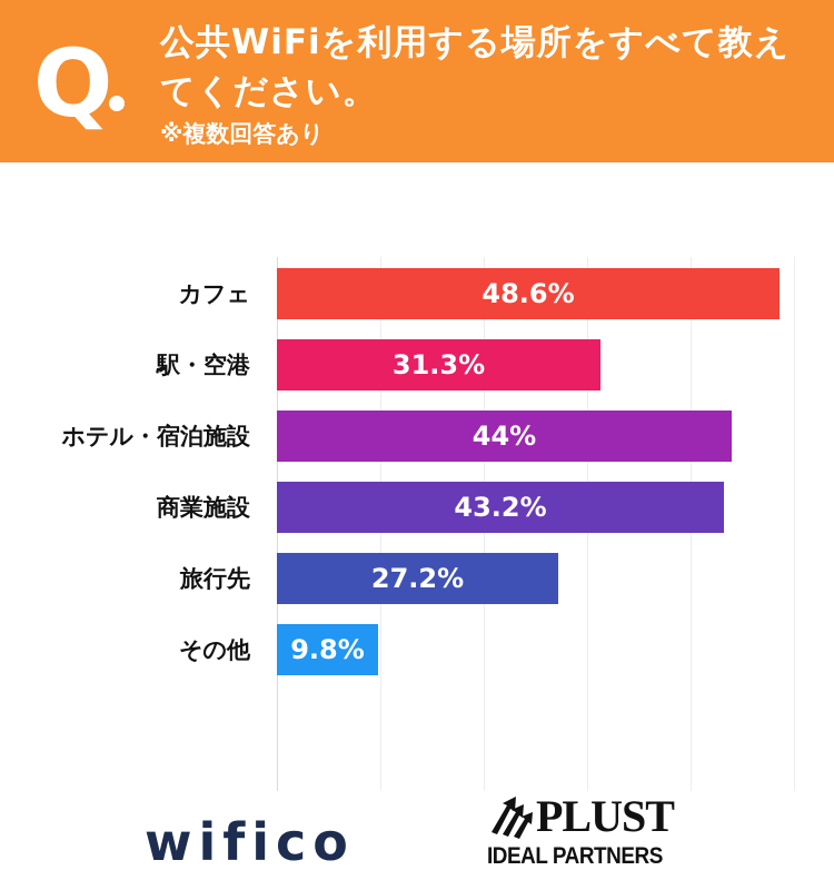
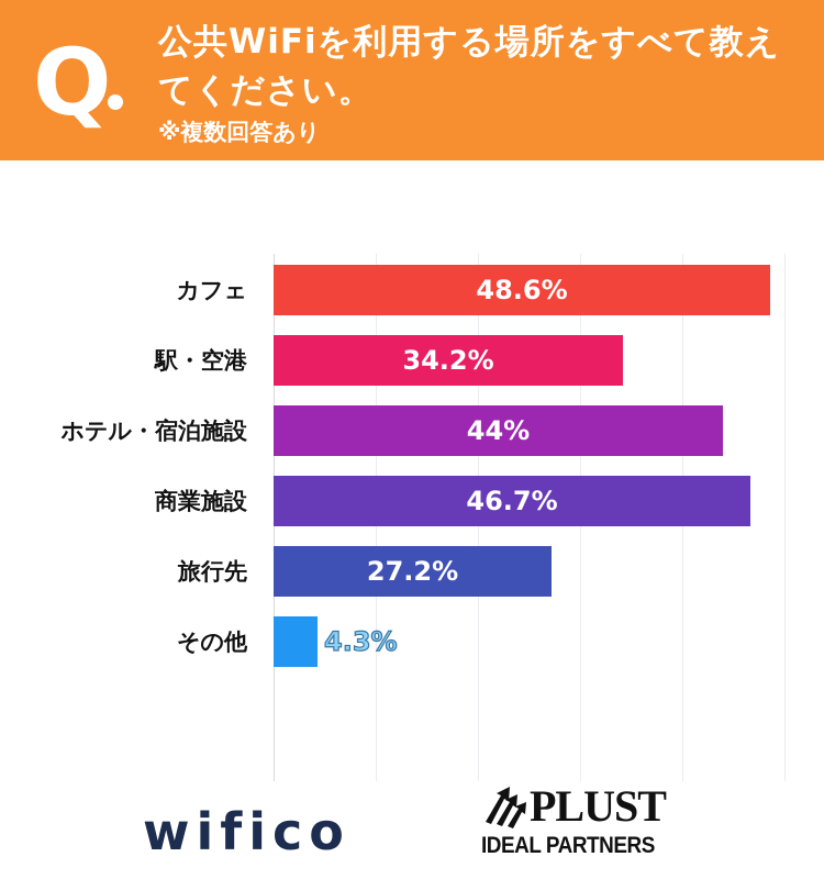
駅・空港: 31.3% -> 34.2%
商業施設: 43.2% -> 46.7%
その他: 9.8% -> 4.3%
